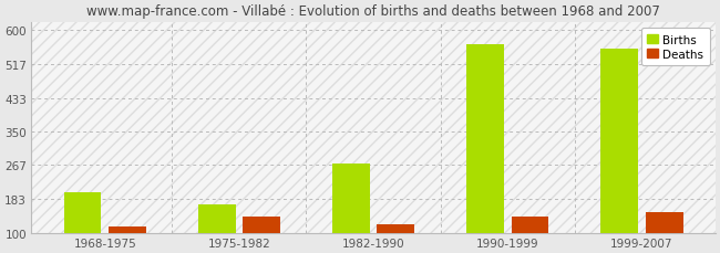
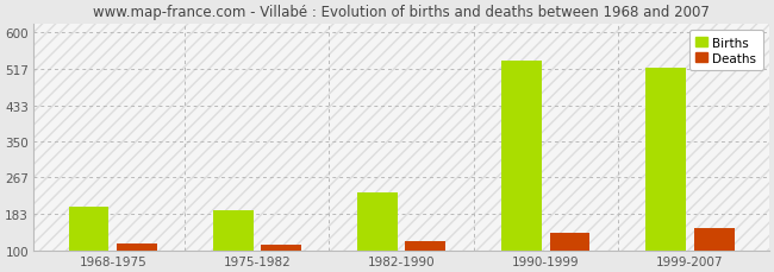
Births/1975-1982: 170 -> 192
Deaths/1975-1982: 140 -> 112
Births/1982-1990: 270 -> 232
Births/1990-1999: 565 -> 535
Births/1999-2007: 555 -> 520
